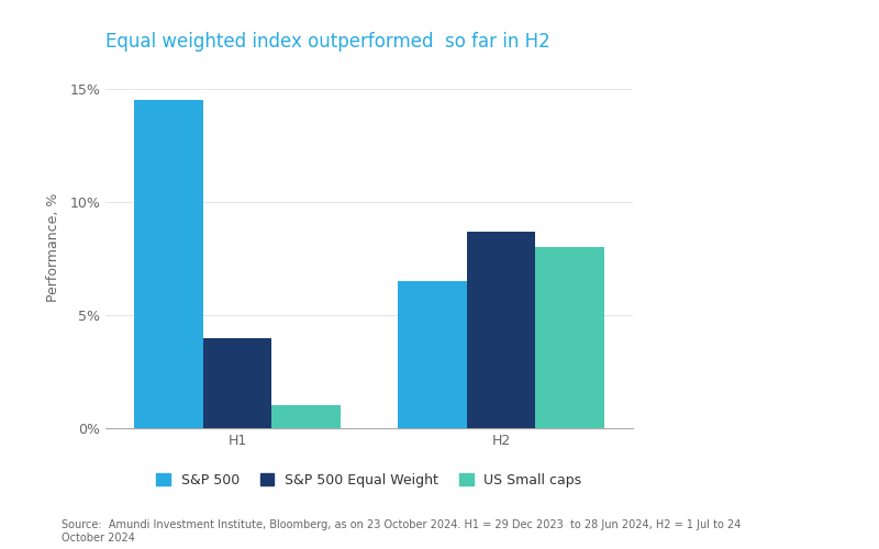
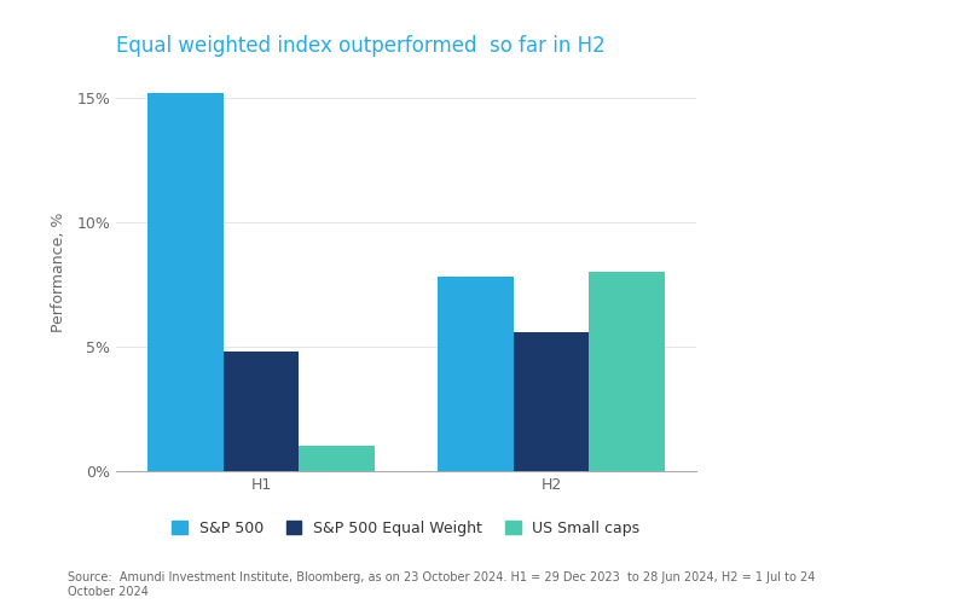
S&P 500/H1: 14.5% -> 15.2%
S&P 500 Equal Weight/H1: 4.0% -> 4.8%
S&P 500/H2: 6.5% -> 7.8%
S&P 500 Equal Weight/H2: 8.7% -> 5.6%
